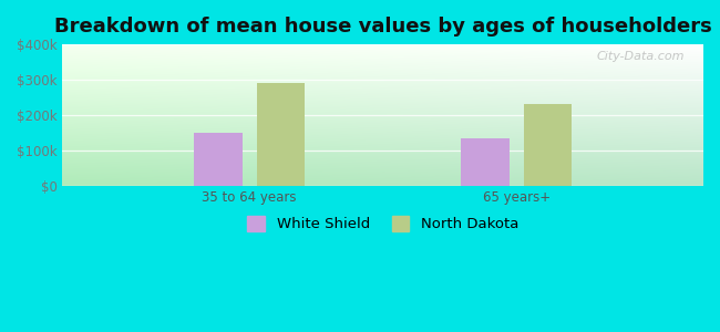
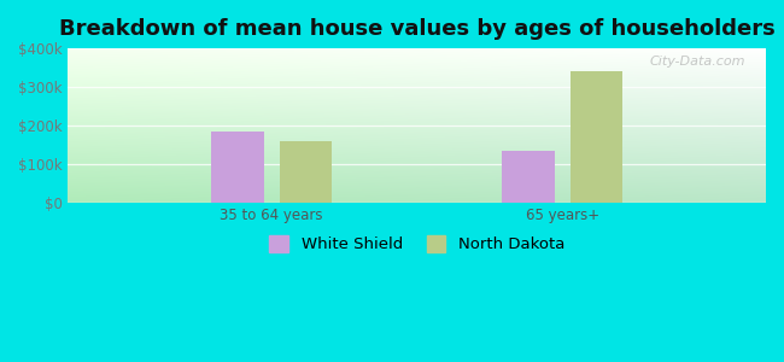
White Shield/35 to 64 years: $150k -> $185k
North Dakota/35 to 64 years: $290k -> $160k
North Dakota/65 years+: $230k -> $340k
